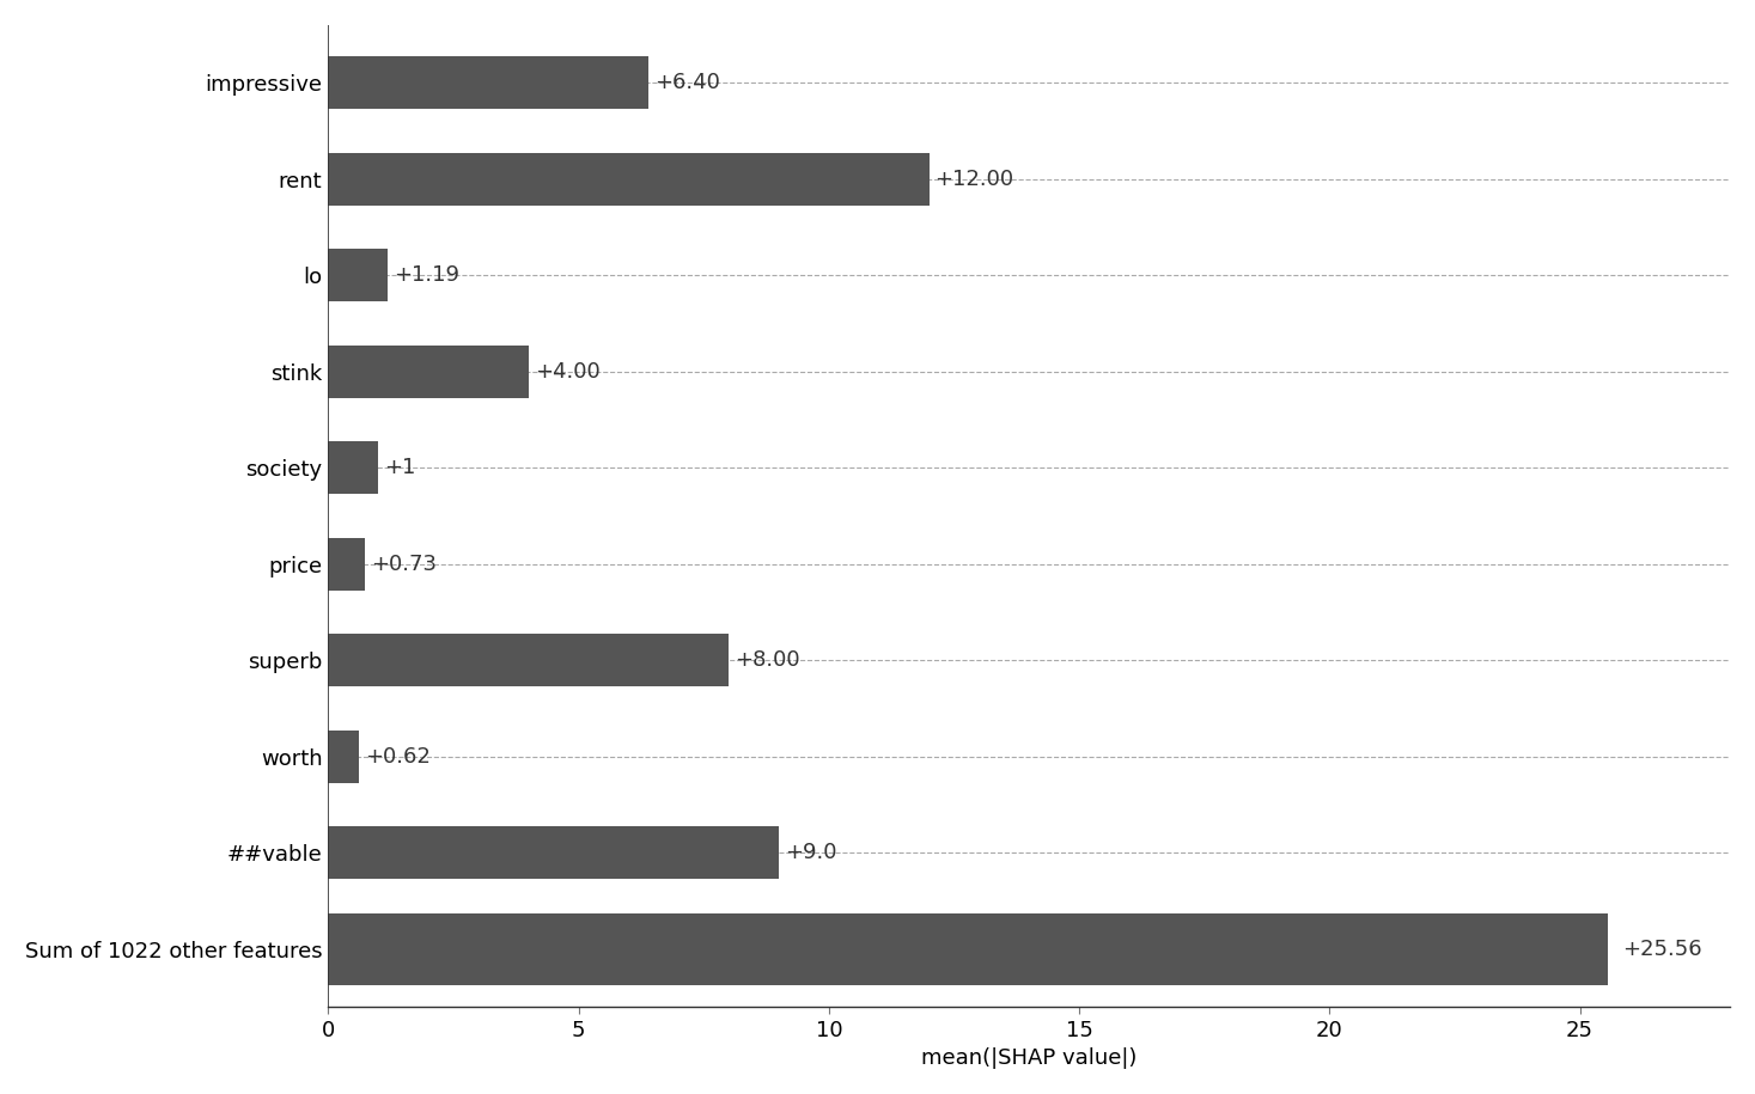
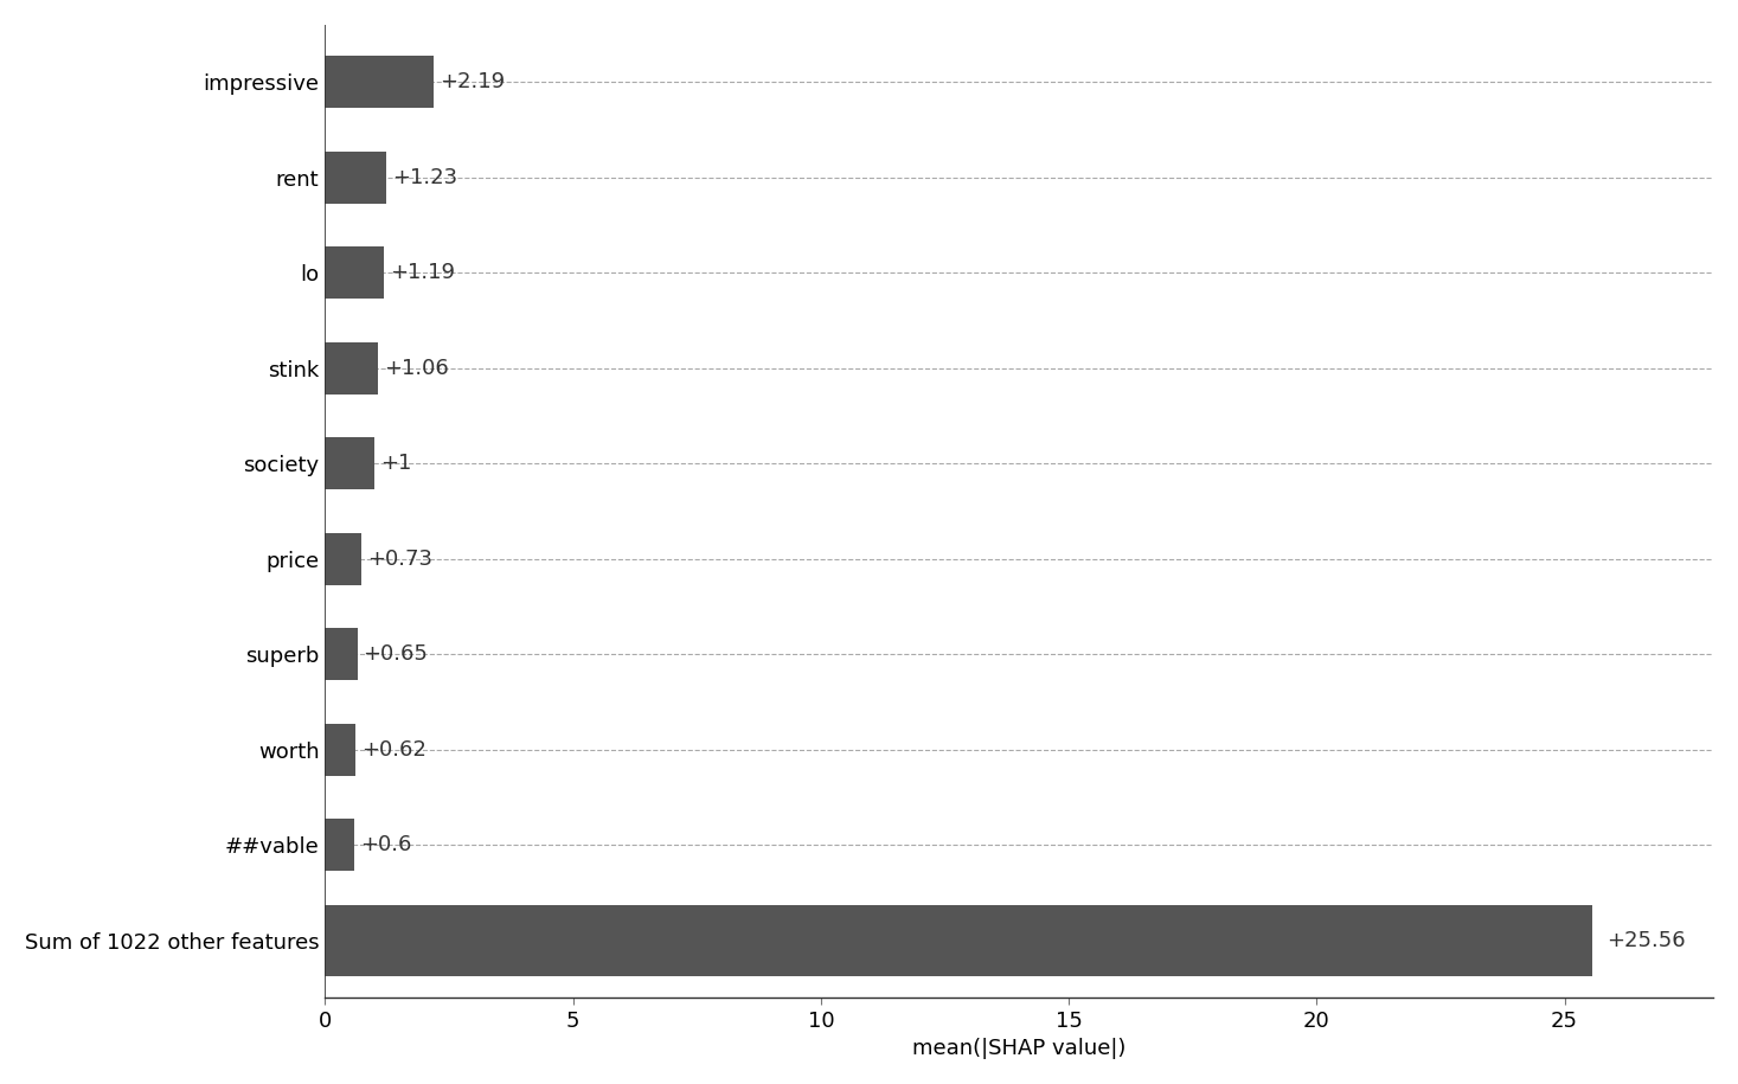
impressive: +6.40 -> +2.19
rent: +12.00 -> +1.23
stink: +4.00 -> +1.06
superb: +8.00 -> +0.65
##vable: +9.0 -> +0.6
